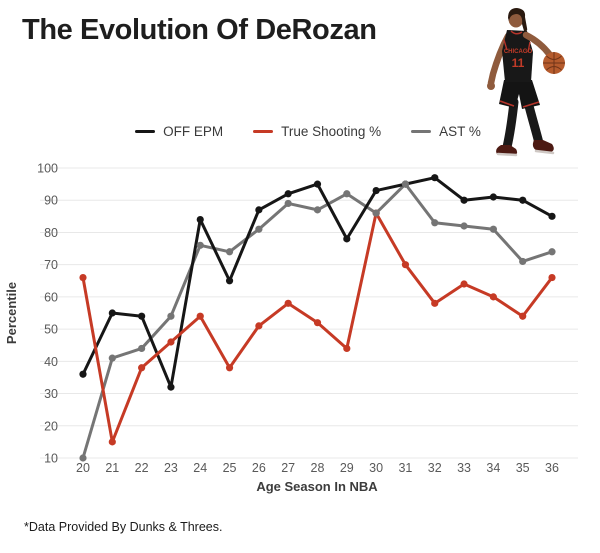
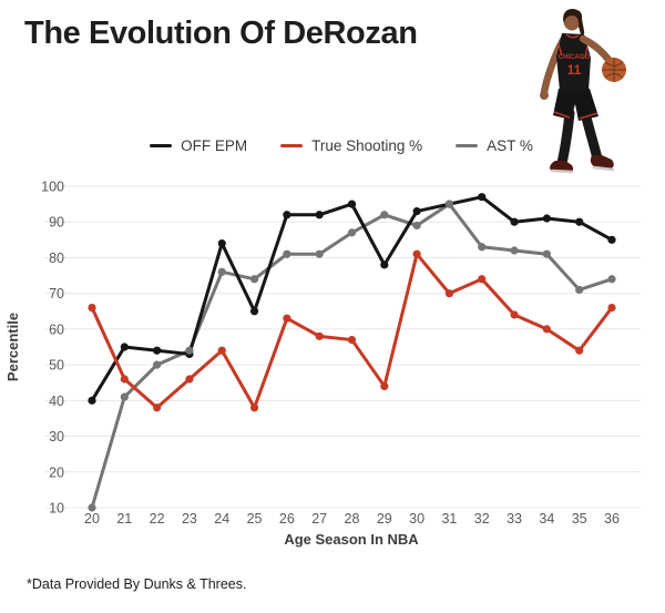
OFF EPM/20: 36 -> 40
True Shooting %/21: 15 -> 46
AST %/22: 44 -> 50
OFF EPM/23: 32 -> 53
OFF EPM/26: 87 -> 92
True Shooting %/26: 51 -> 63
AST %/27: 89 -> 81
True Shooting %/28: 52 -> 57
True Shooting %/30: 86 -> 81
AST %/30: 86 -> 89
True Shooting %/32: 58 -> 74
